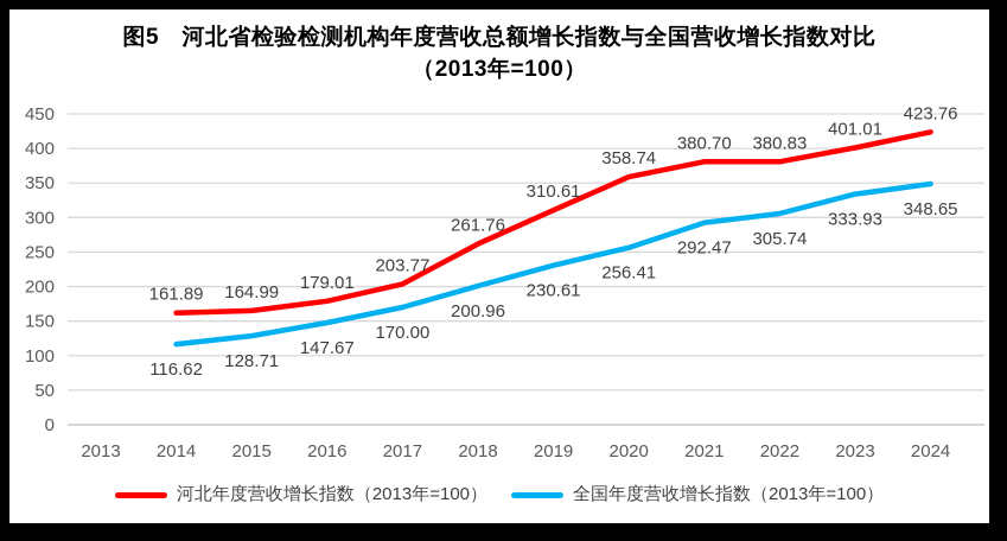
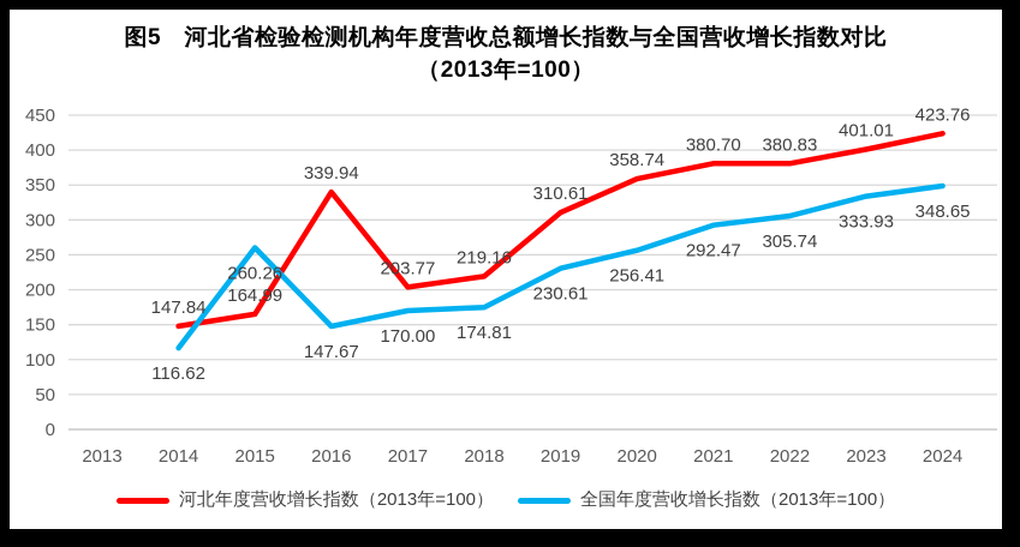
河北年度营收增长指数（2013年=100）/2014: 161.89 -> 147.84
全国年度营收增长指数（2013年=100）/2015: 128.71 -> 260.26
河北年度营收增长指数（2013年=100）/2016: 179.01 -> 339.94
河北年度营收增长指数（2013年=100）/2018: 261.76 -> 219.16
全国年度营收增长指数（2013年=100）/2018: 200.96 -> 174.81
